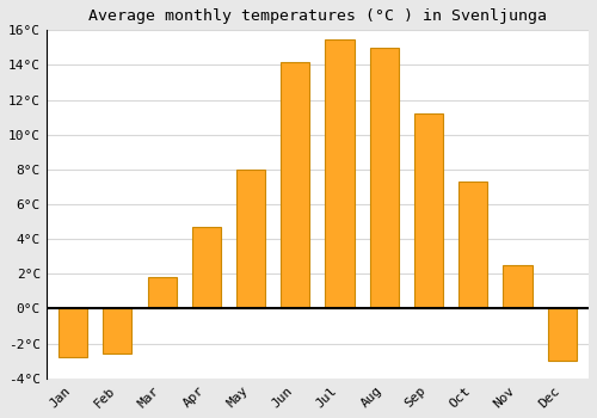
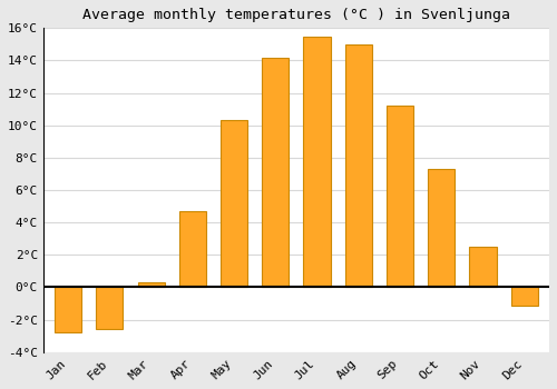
Mar: 1.8°C -> 0.3°C
May: 8.0°C -> 10.3°C
Dec: -3.0°C -> -1.1°C
